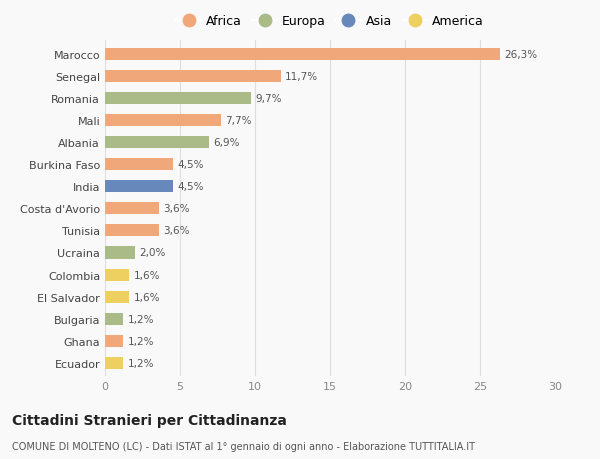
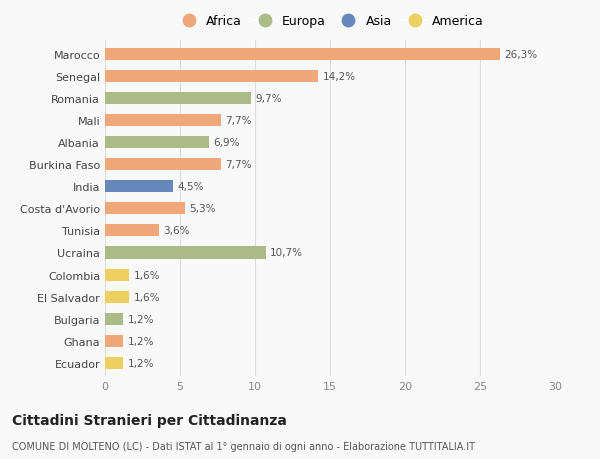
Senegal: 11,7% -> 14,2%
Burkina Faso: 4,5% -> 7,7%
Costa d'Avorio: 3,6% -> 5,3%
Ucraina: 2,0% -> 10,7%
